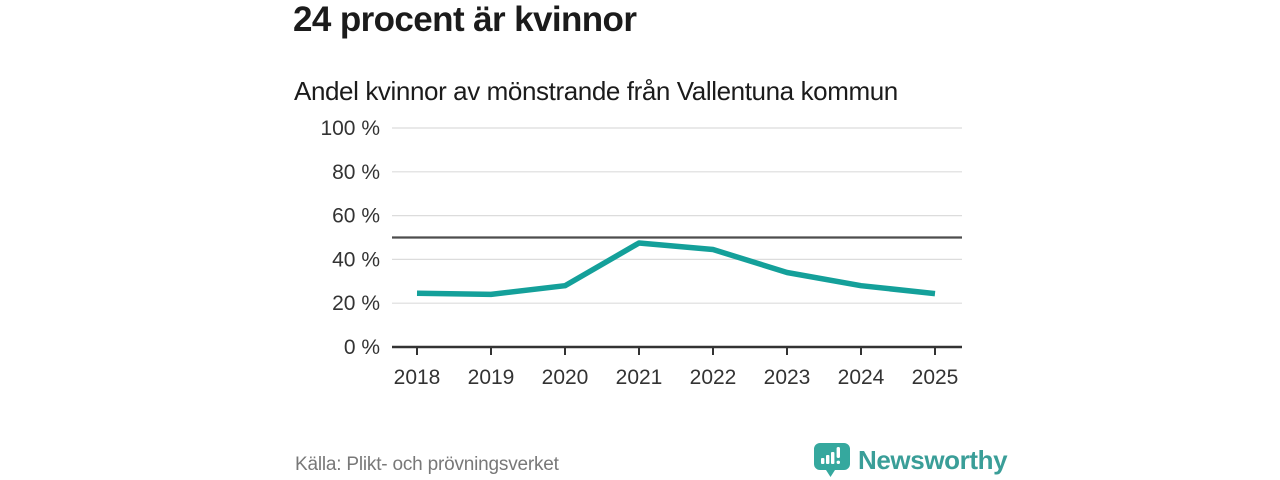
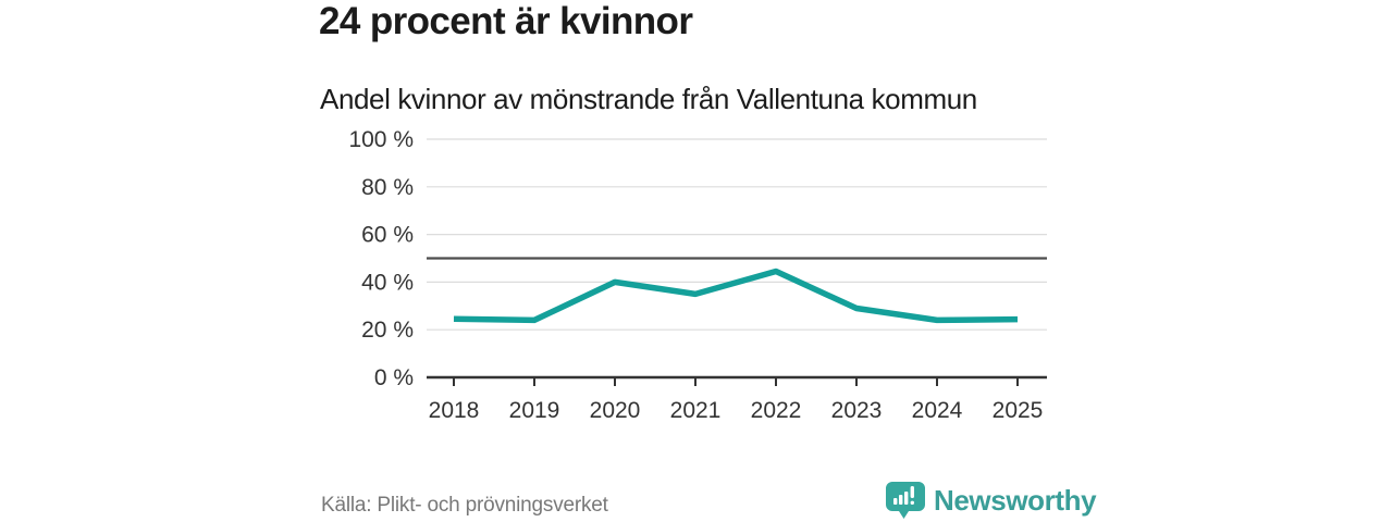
2020: 28% -> 40%
2021: 48% -> 35%
2023: 34% -> 29%
2024: 28% -> 24%
